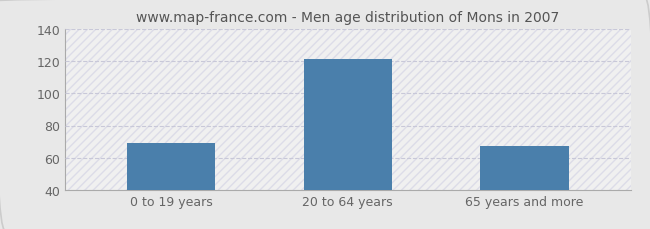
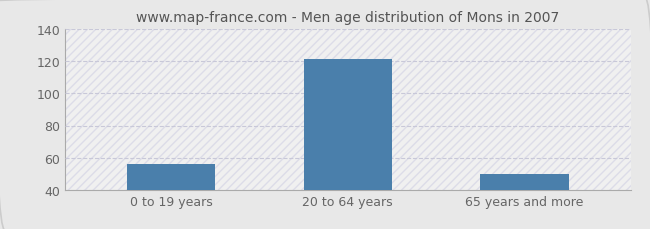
0 to 19 years: 69 -> 56
65 years and more: 67 -> 50
